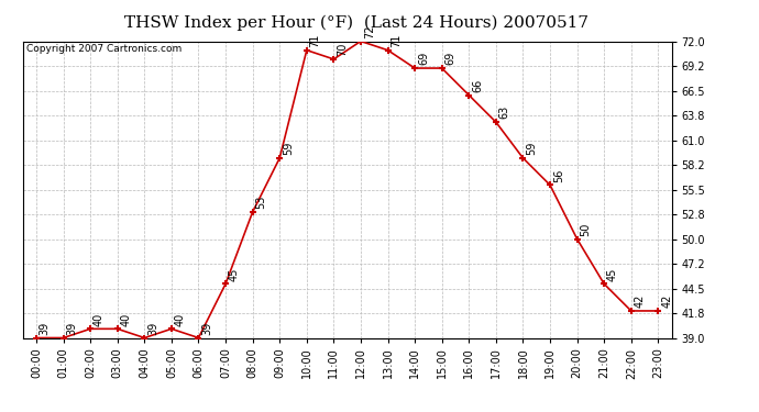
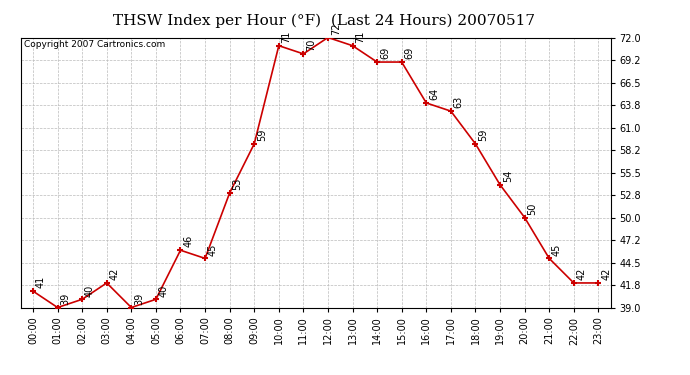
00:00: 39 -> 41
03:00: 40 -> 42
06:00: 39 -> 46
16:00: 66 -> 64
19:00: 56 -> 54
